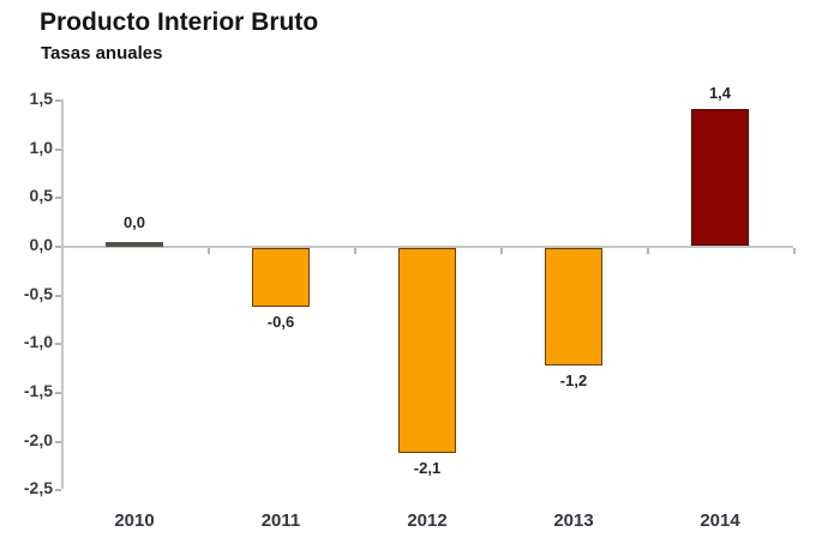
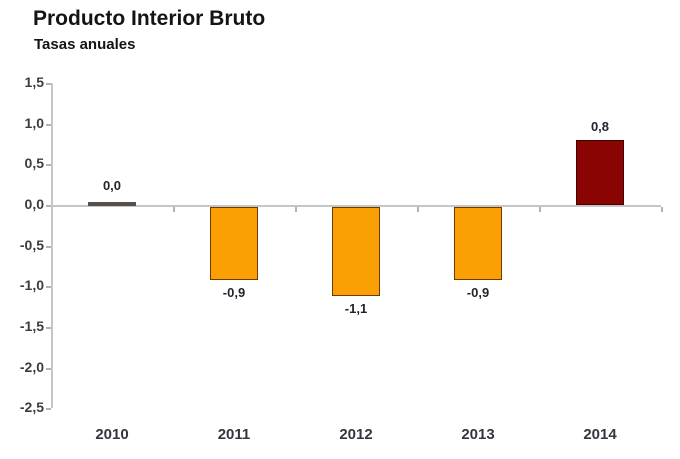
2011: -0,6 -> -0,9
2012: -2,1 -> -1,1
2013: -1,2 -> -0,9
2014: 1,4 -> 0,8
